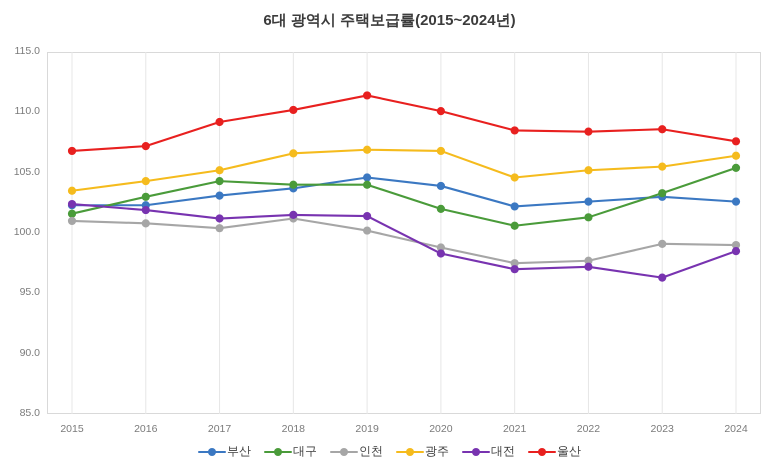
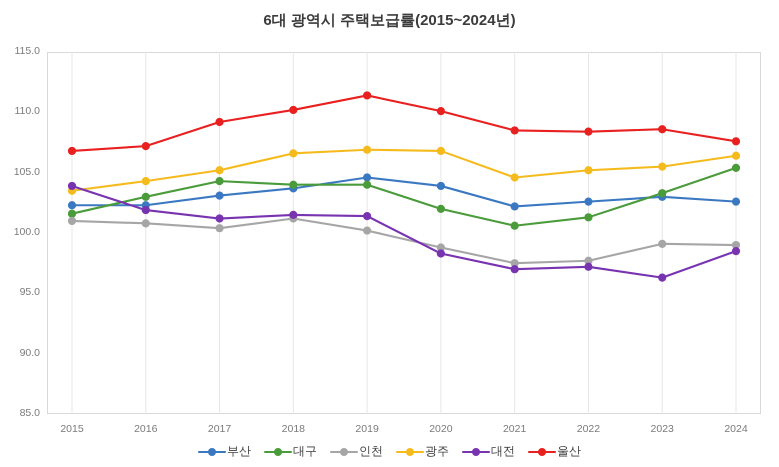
대전/2015: 102.4 -> 103.9
